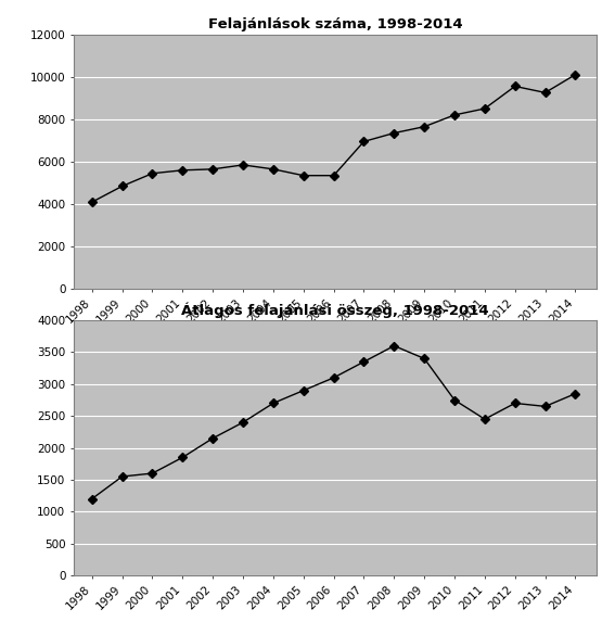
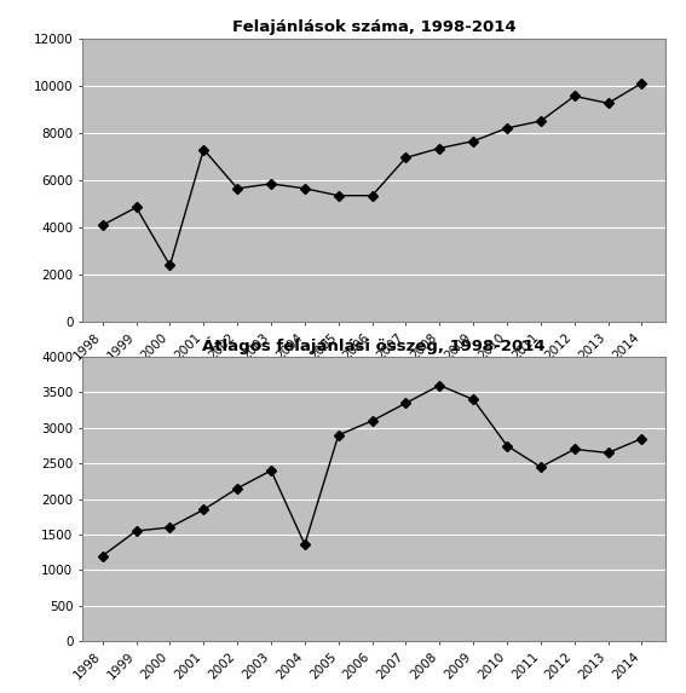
Felajánlások száma, 1998-2014/2000: 5400 -> 2400
Felajánlások száma, 1998-2014/2001: 5600 -> 7300
Átlagos felajánlási összeg, 1998-2014/2004: 2700 -> 1360
